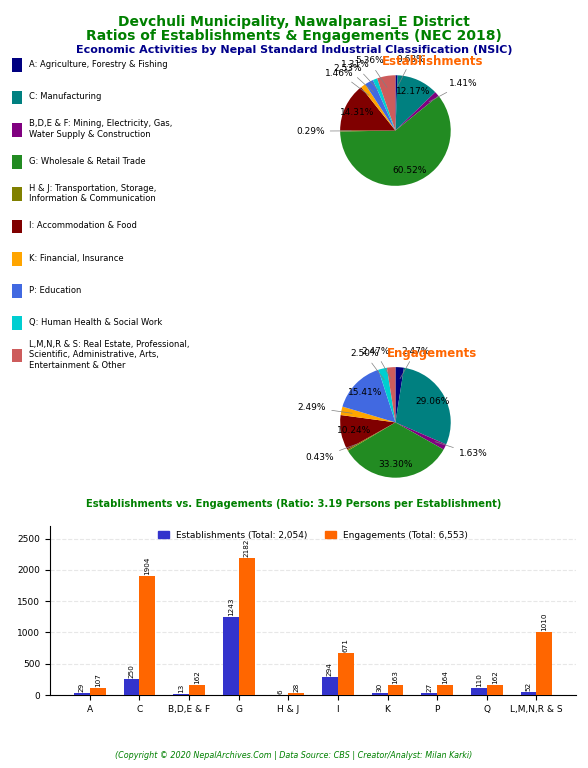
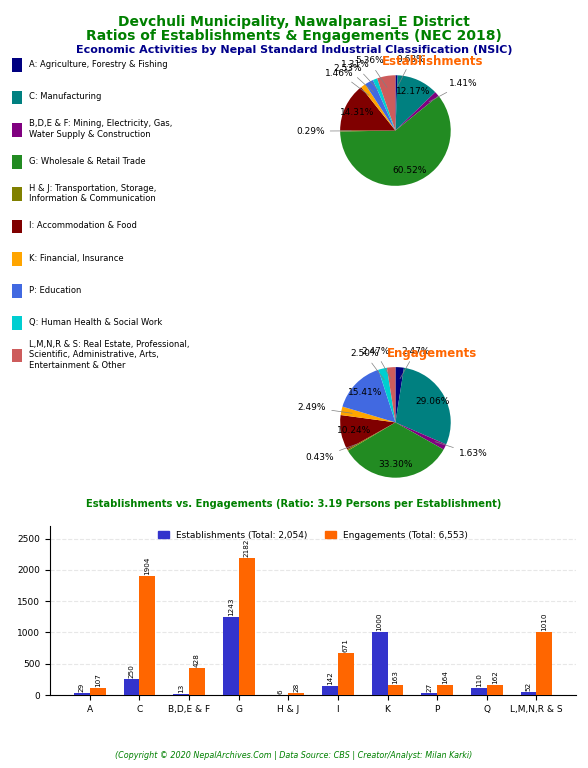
Engagements (Total: 6,553)/B,D,E & F: 162 -> 428
Establishments (Total: 2,054)/I: 294 -> 142
Establishments (Total: 2,054)/K: 30 -> 1000
